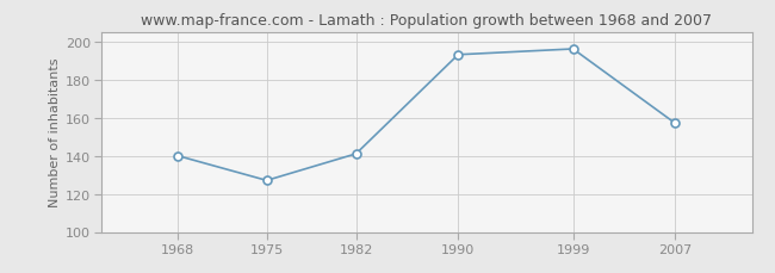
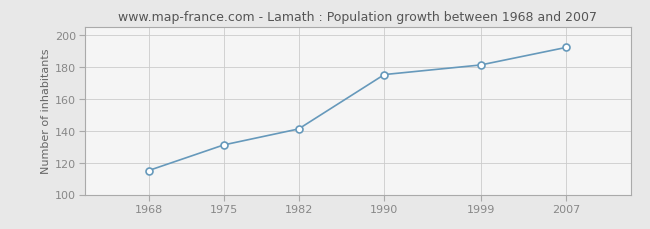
1968: 140 -> 115
1975: 127 -> 131
1990: 193 -> 175
1999: 196 -> 181
2007: 157 -> 192
